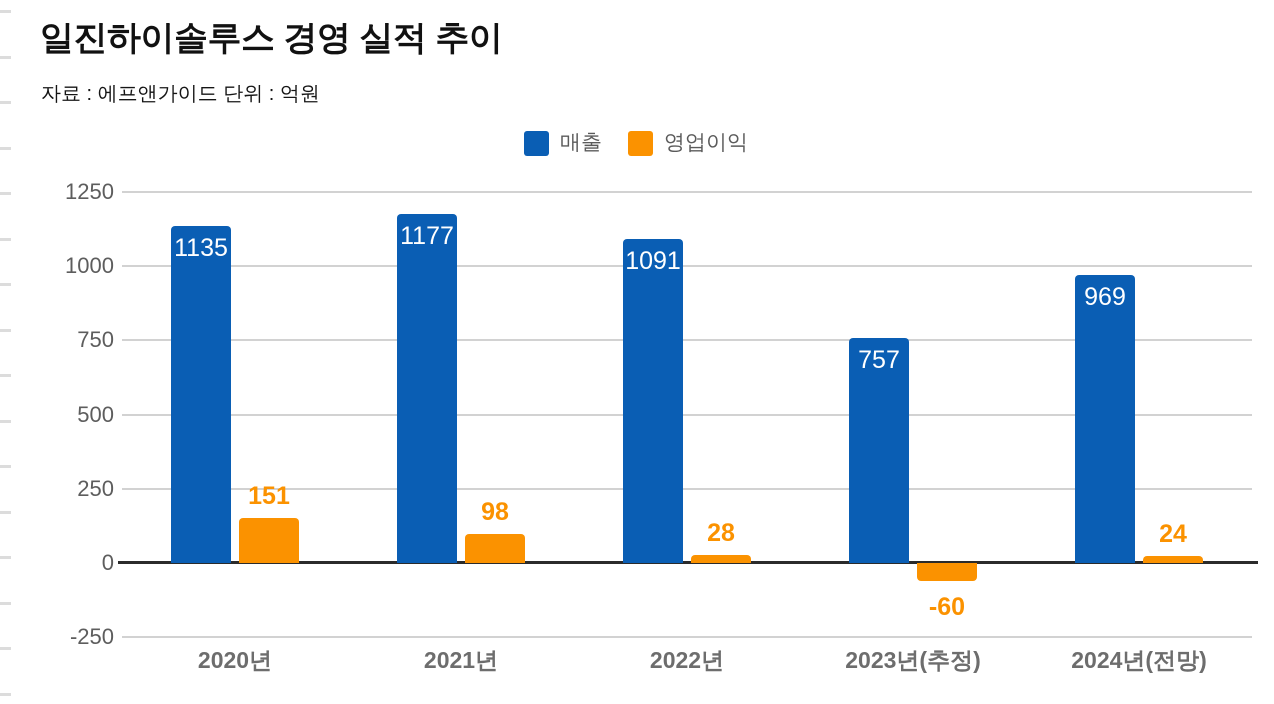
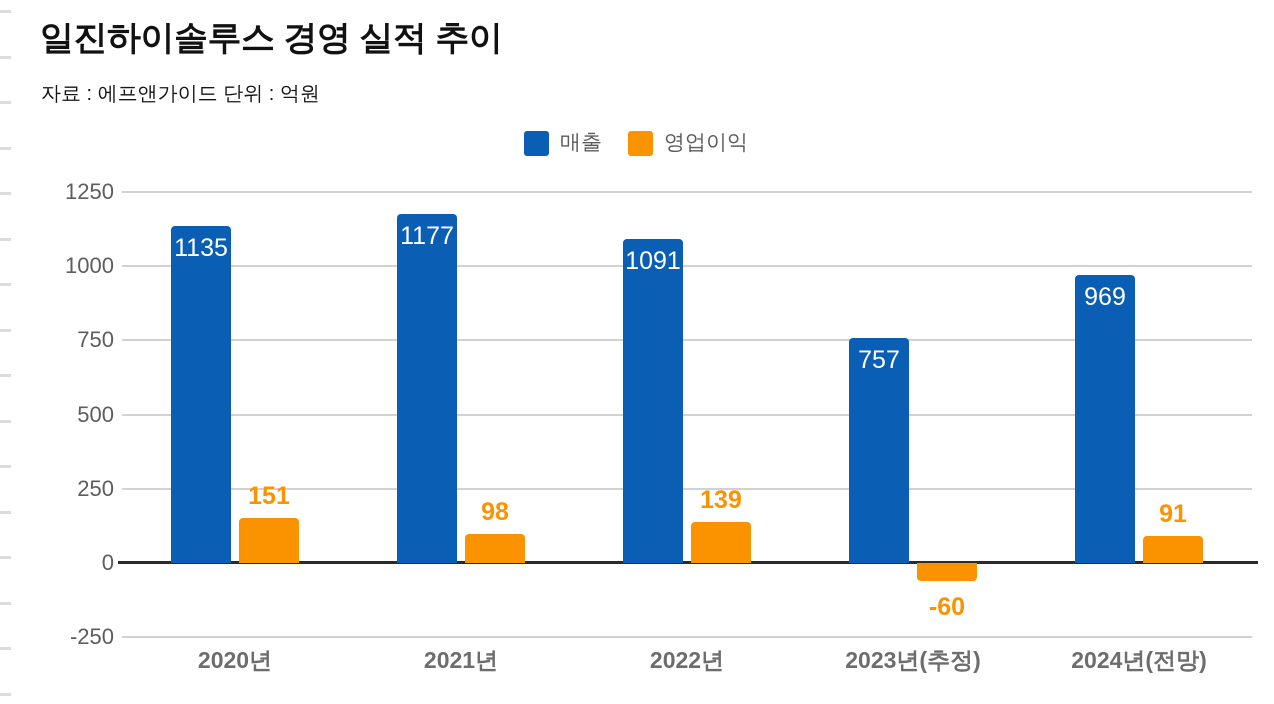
영업이익/2022년: 28 -> 139
영업이익/2024년(전망): 24 -> 91
